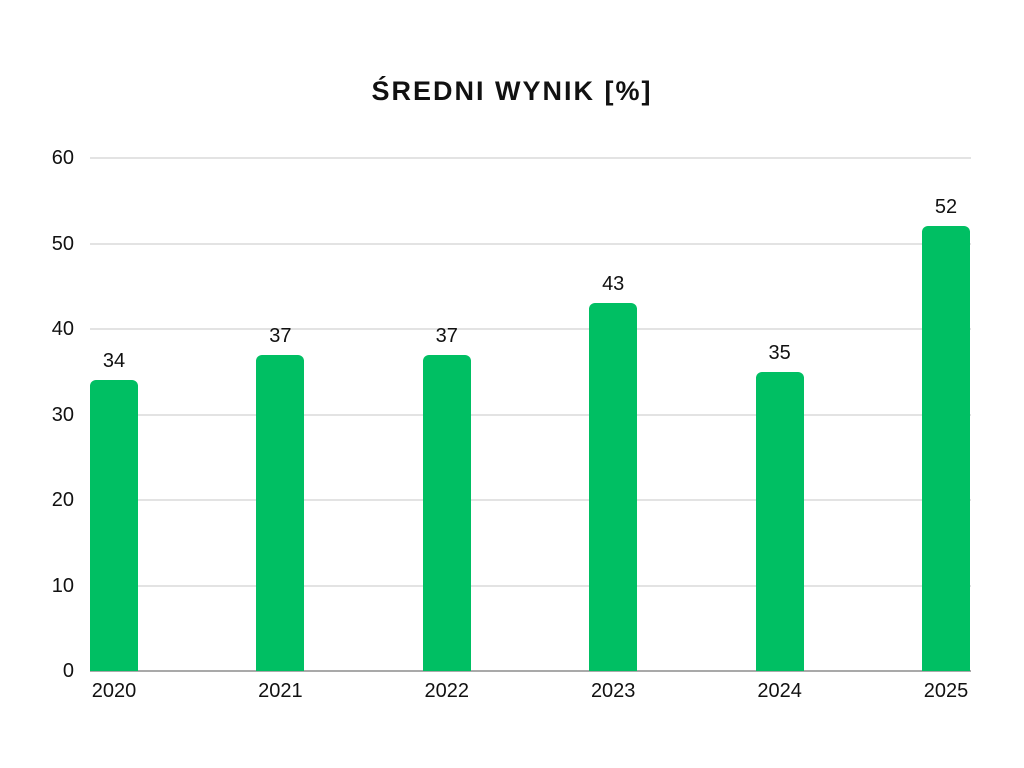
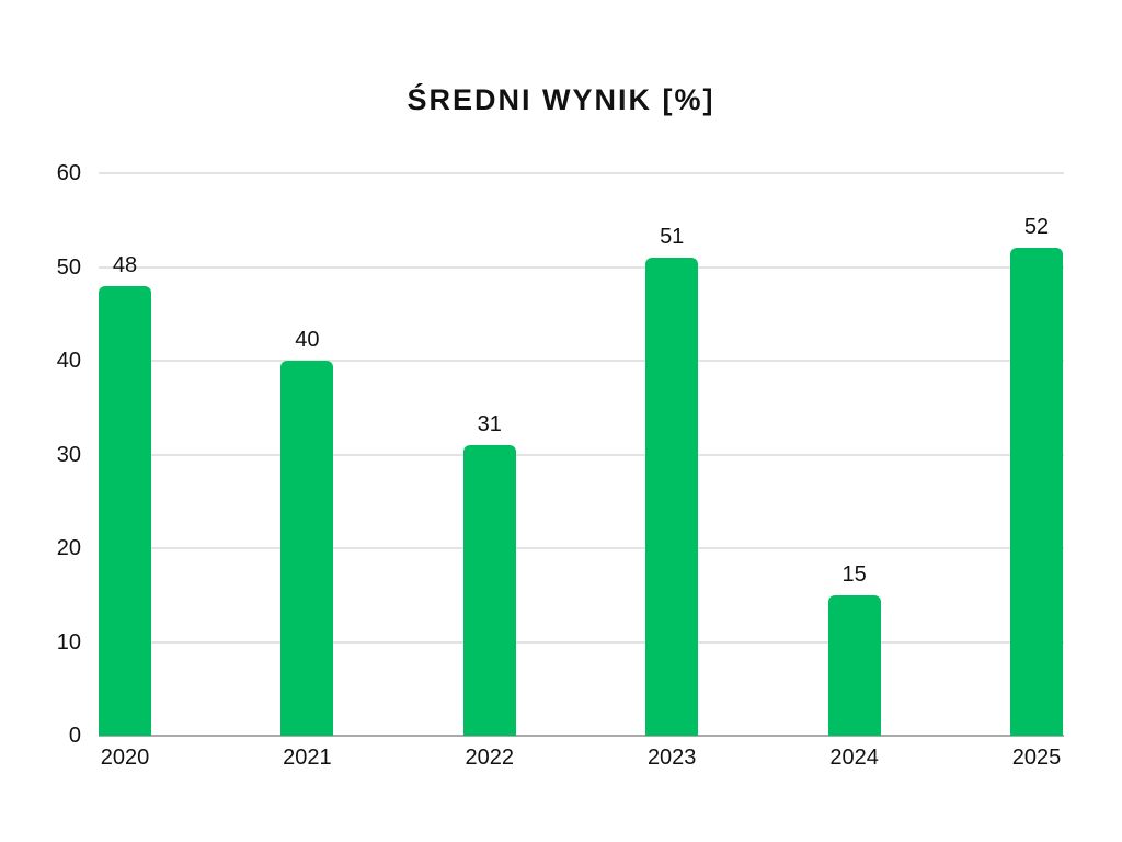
2020: 34 -> 48
2021: 37 -> 40
2022: 37 -> 31
2023: 43 -> 51
2024: 35 -> 15
